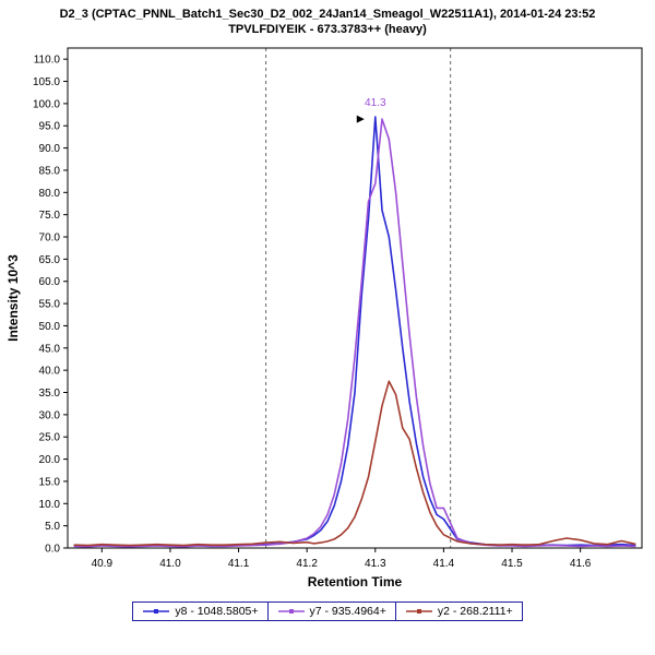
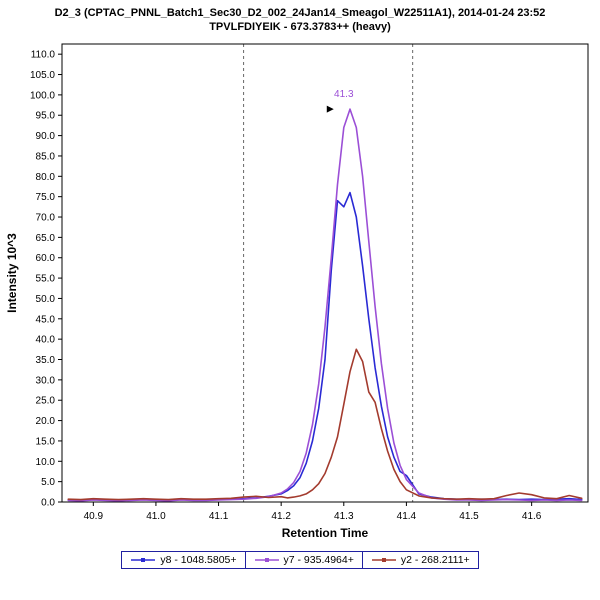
y8 - 1048.5805+/41.3: 97 -> 72
y7 - 935.4964+/41.3: 82 -> 92
y7 - 935.4964+/41.4: 9 -> 6
